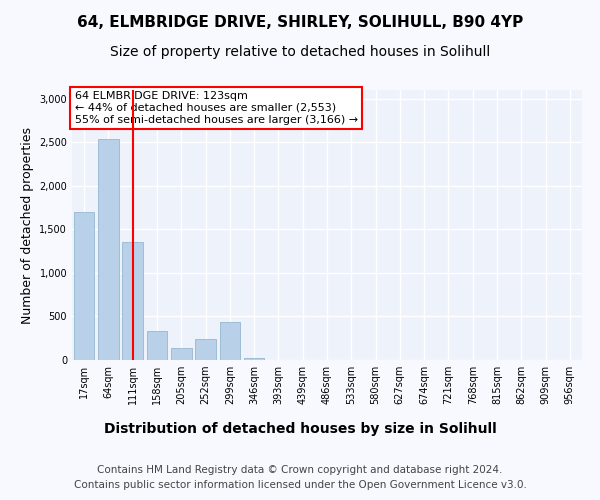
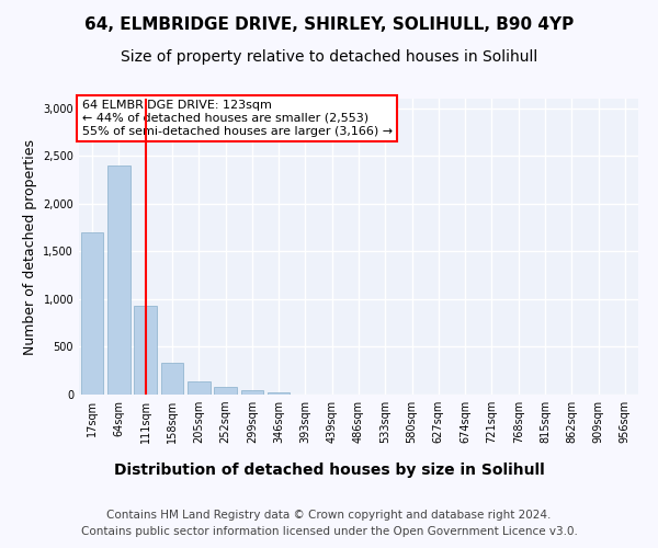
64sqm: 2,540 -> 2,400
111sqm: 1,360 -> 930
252sqm: 240 -> 80
299sqm: 440 -> 50
